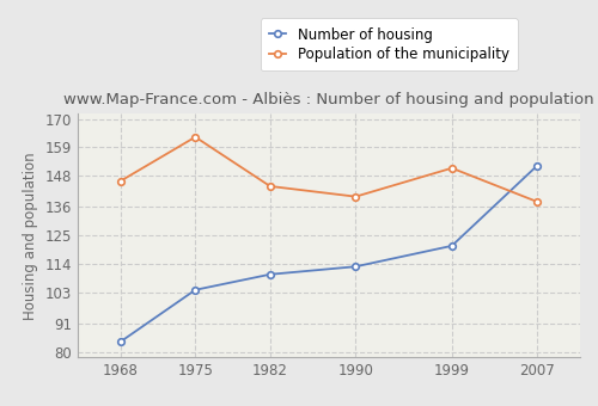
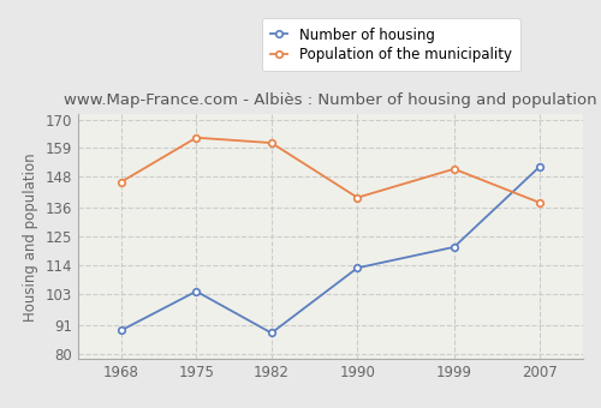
Number of housing/1968: 84 -> 89
Number of housing/1982: 110 -> 88
Population of the municipality/1982: 144 -> 161
